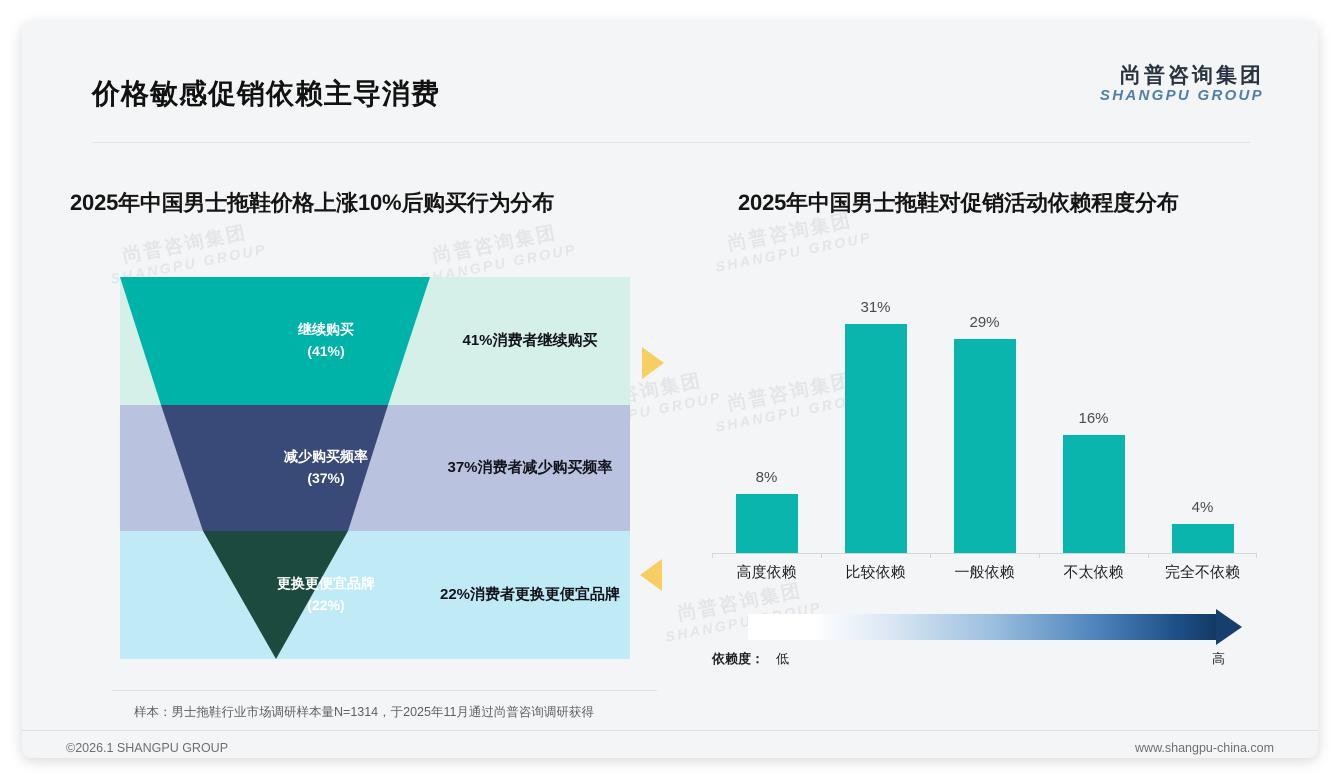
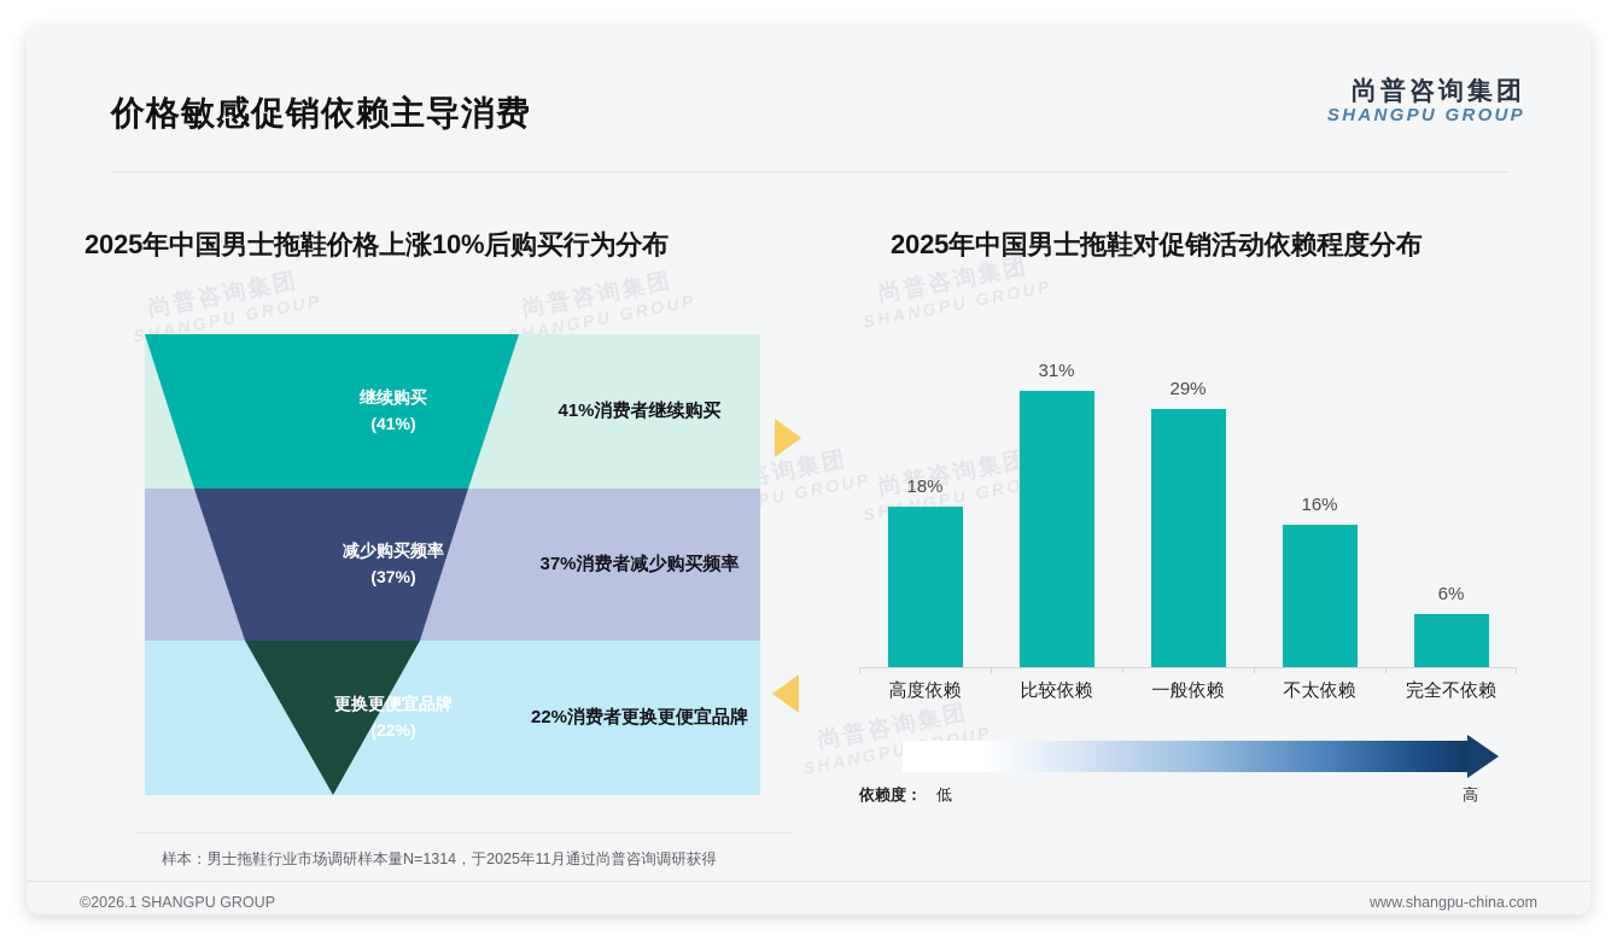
2025年中国男士拖鞋对促销活动依赖程度分布/高度依赖: 8% -> 18%
2025年中国男士拖鞋对促销活动依赖程度分布/完全不依赖: 4% -> 6%
